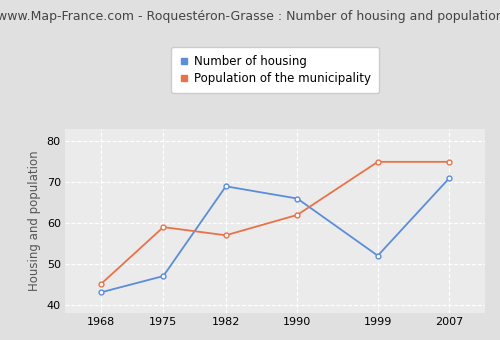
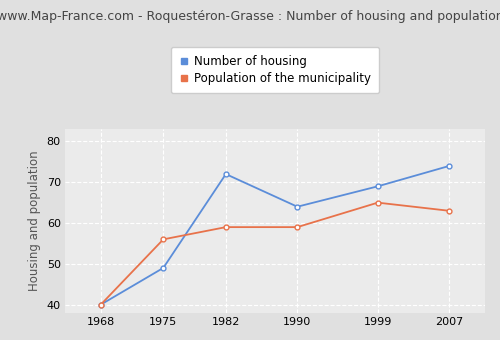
Number of housing/1968: 43 -> 40
Population of the municipality/1968: 45 -> 40
Number of housing/1975: 47 -> 49
Population of the municipality/1975: 59 -> 56
Number of housing/1982: 69 -> 72
Population of the municipality/1982: 57 -> 59
Number of housing/1990: 66 -> 64
Population of the municipality/1990: 62 -> 59
Number of housing/1999: 52 -> 69
Population of the municipality/1999: 75 -> 65
Number of housing/2007: 71 -> 74
Population of the municipality/2007: 75 -> 63
